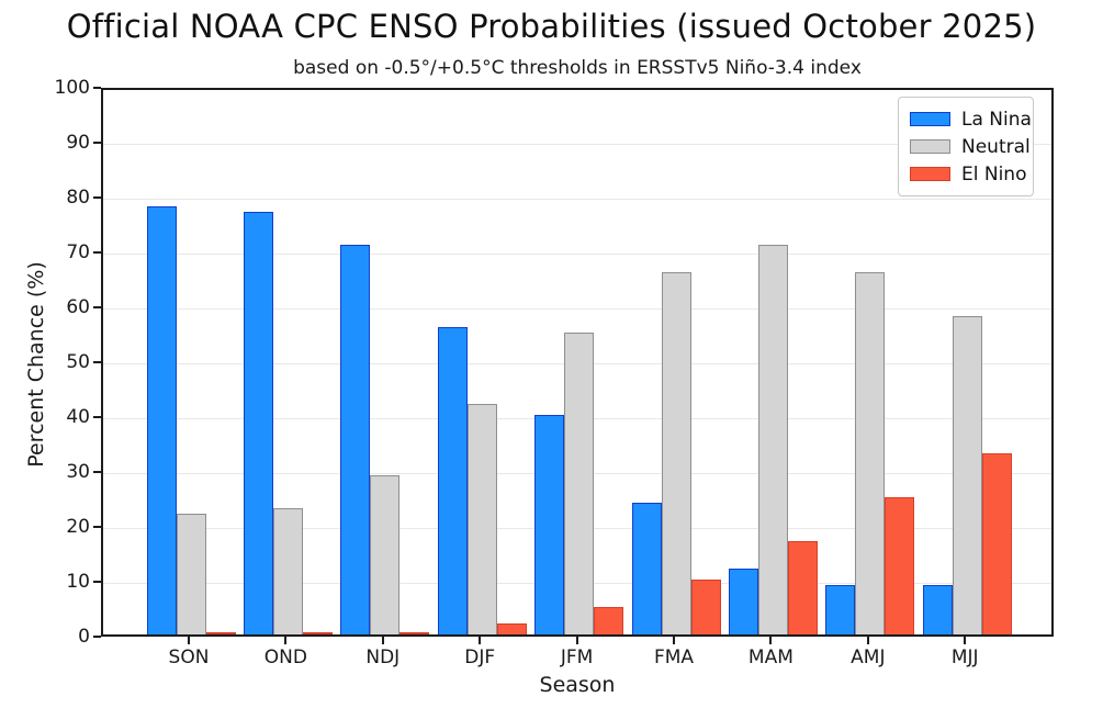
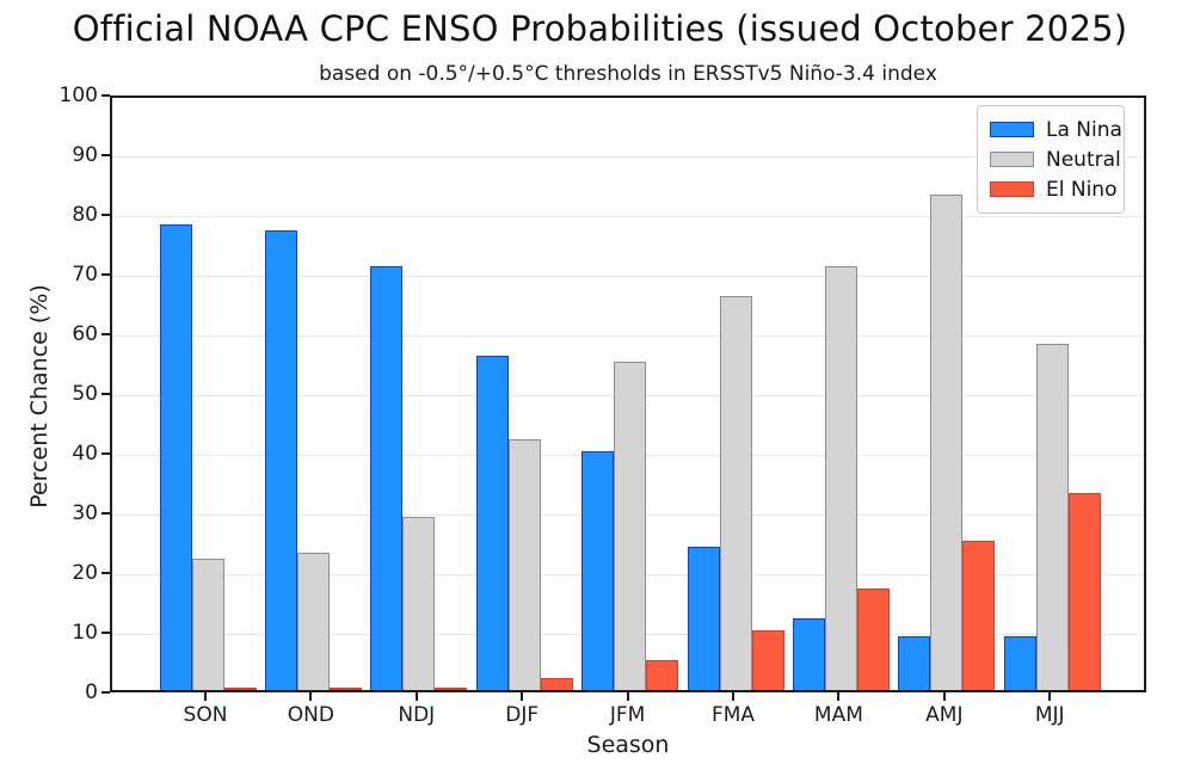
Neutral/AMJ: 66 -> 83
